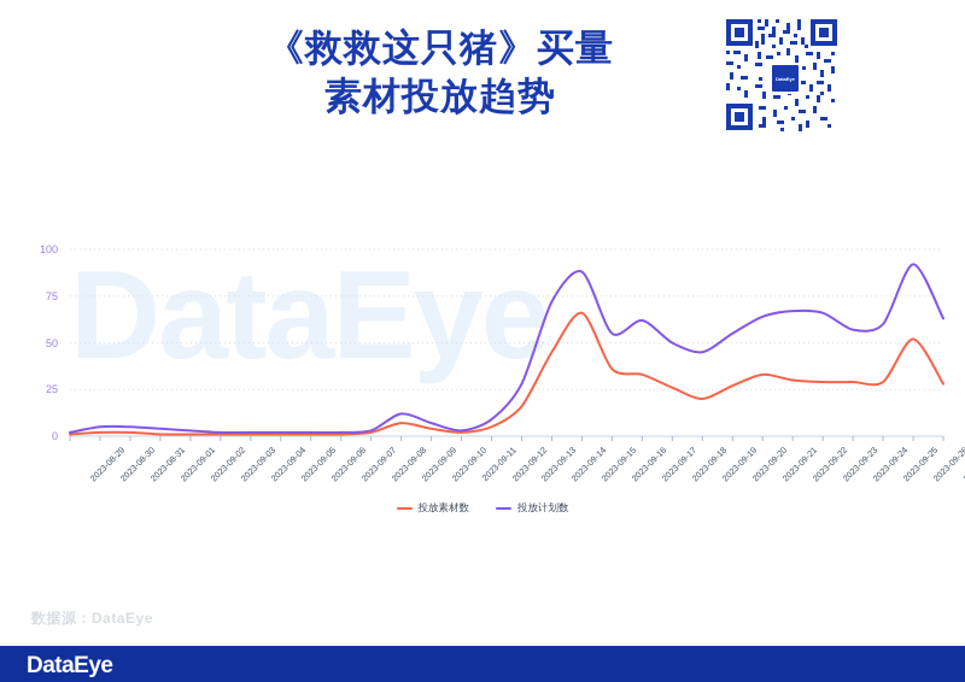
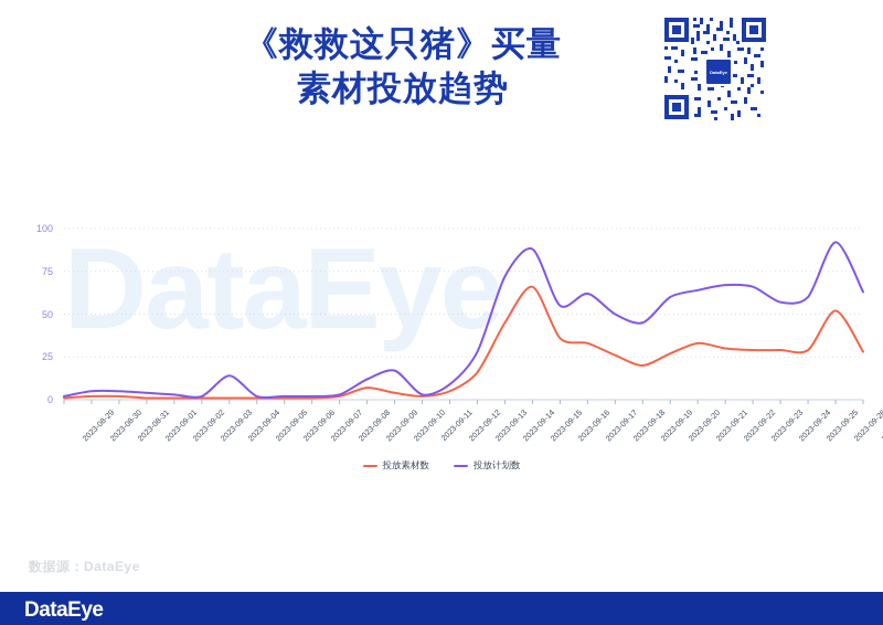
投放计划数/2023-09-04: 2 -> 14
投放计划数/2023-09-10: 7 -> 17
投放计划数/2023-09-20: 55 -> 60
